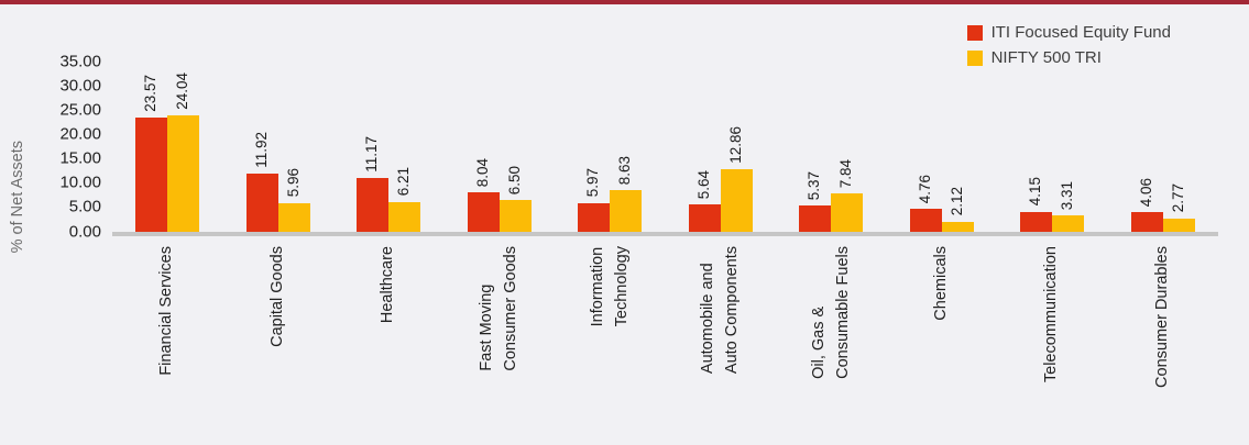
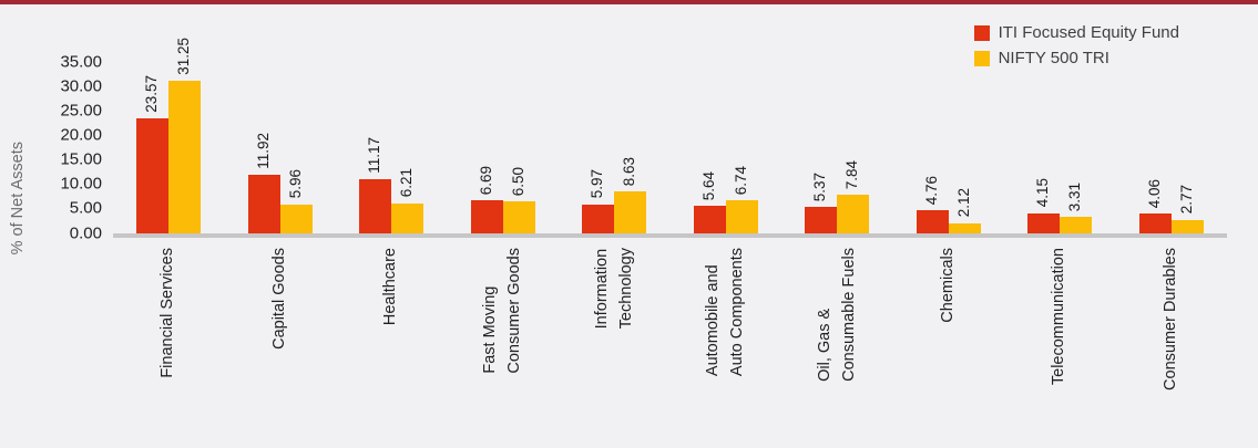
NIFTY 500 TRI/Financial Services: 24.04 -> 31.25
ITI Focused Equity Fund/Fast Moving Consumer Goods: 8.04 -> 6.69
NIFTY 500 TRI/Automobile and Auto Components: 12.86 -> 6.74
